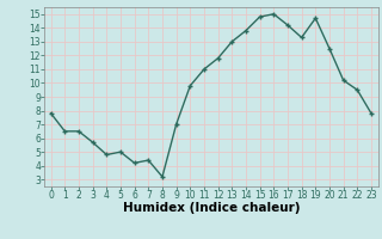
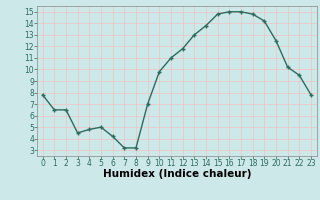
3: 5.7 -> 4.5
7: 4.4 -> 3.2
17: 14.2 -> 15.0
18: 13.3 -> 14.8
19: 14.7 -> 14.2
